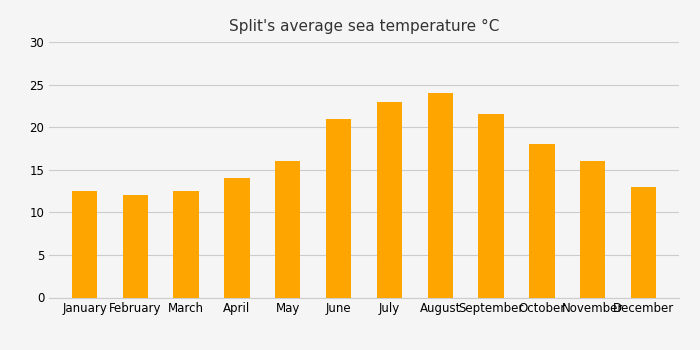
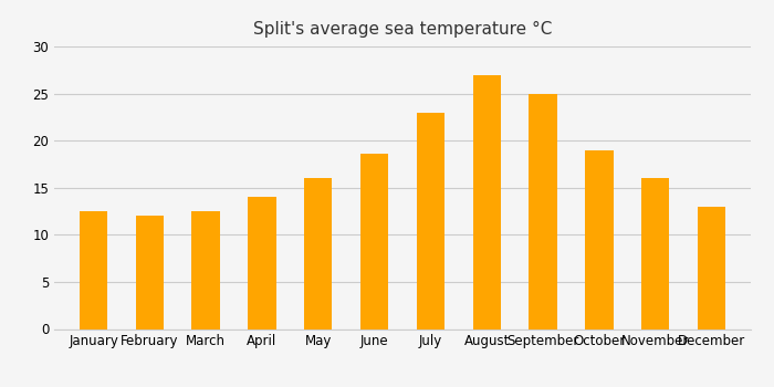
June: 21.0 -> 18.6
August: 24.0 -> 27.0
September: 21.5 -> 25.0
October: 18.0 -> 19.0
